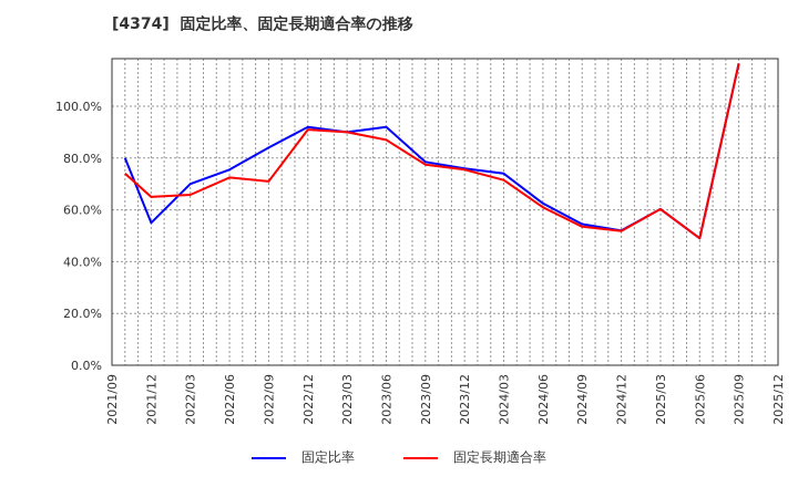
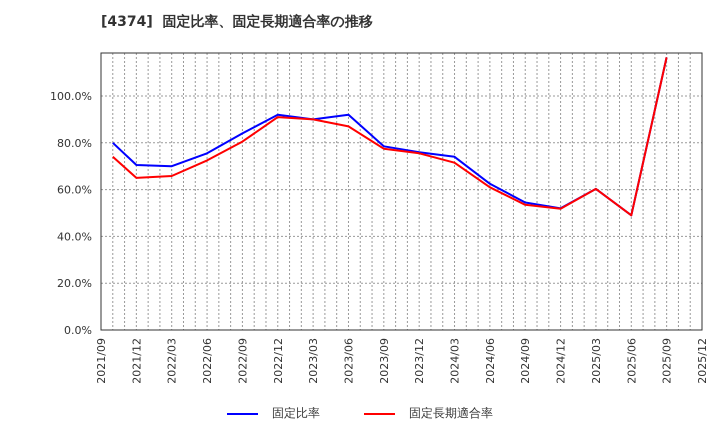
固定比率/2021/12: 55% -> 70%
固定長期適合率/2022/09: 71% -> 80%
